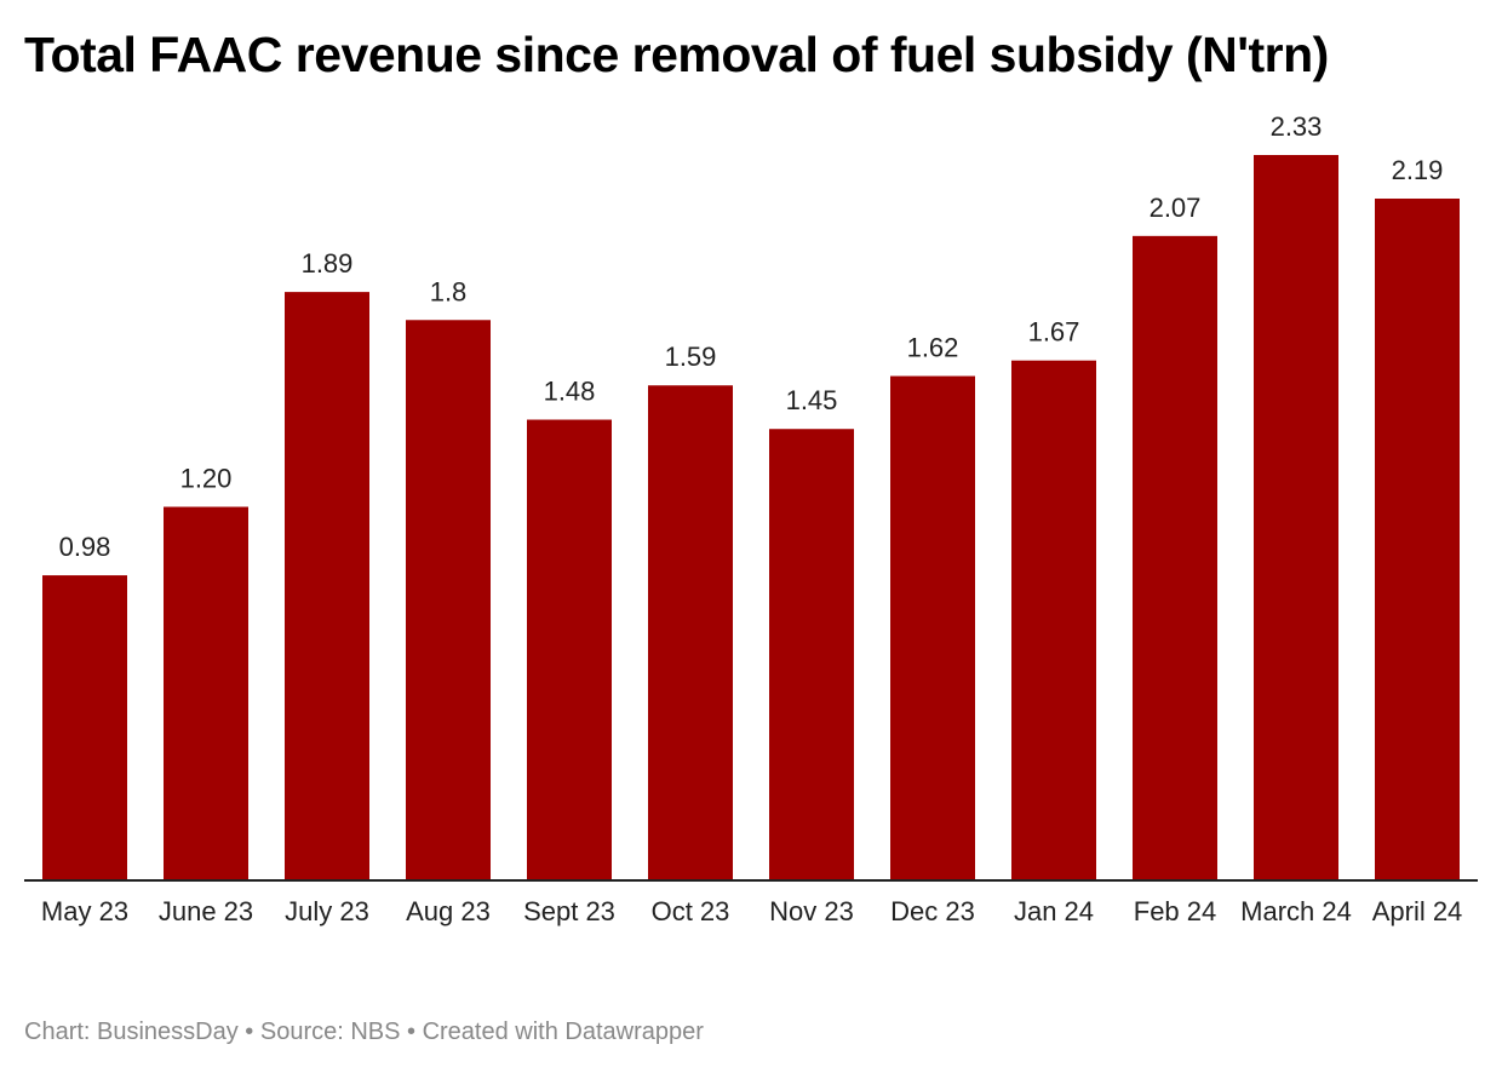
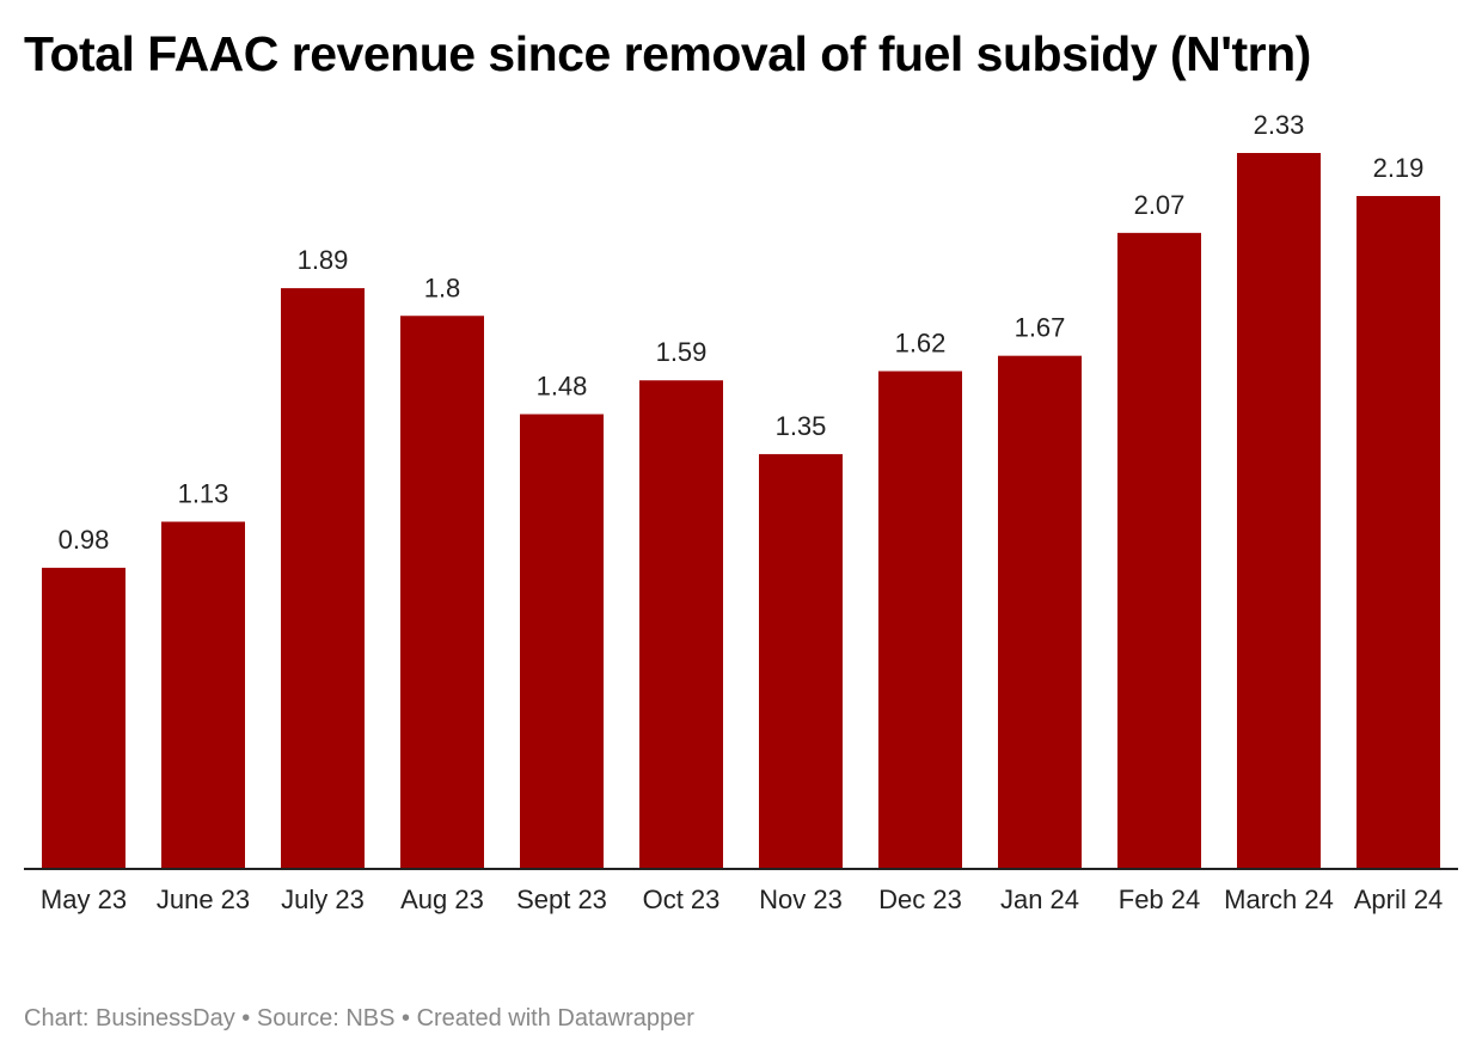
June 23: 1.20 -> 1.13
Nov 23: 1.45 -> 1.35
